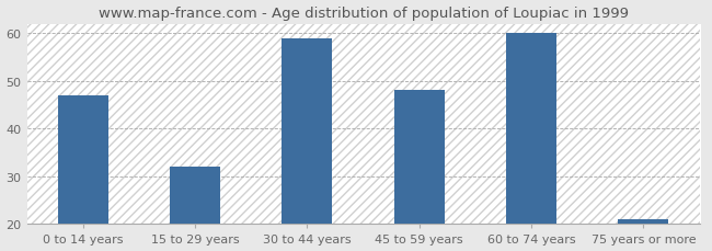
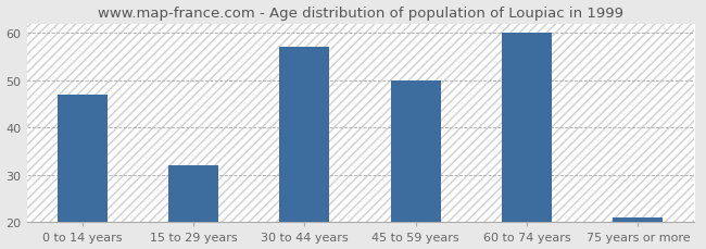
30 to 44 years: 59 -> 57
45 to 59 years: 48 -> 50
